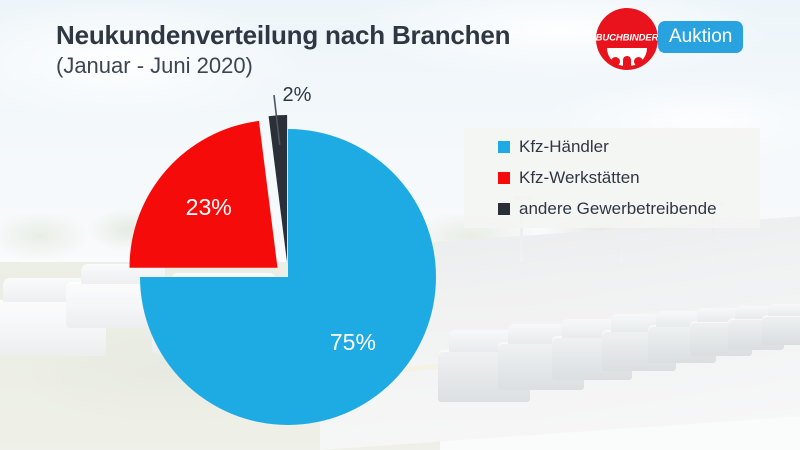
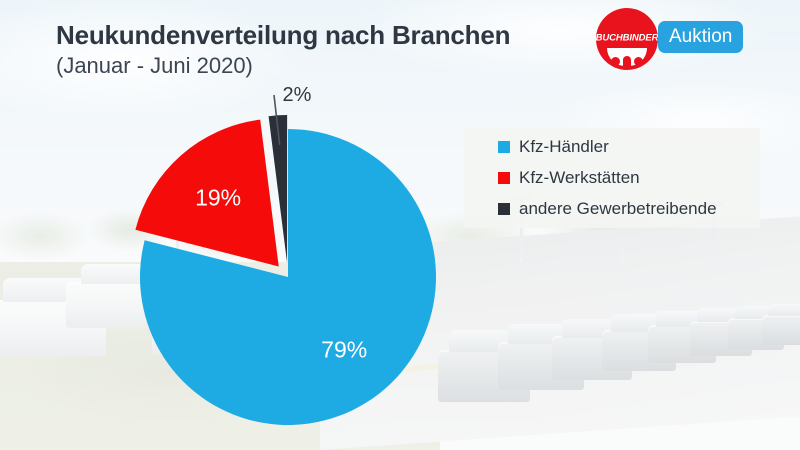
Kfz-Händler: 75% -> 79%
Kfz-Werkstätten: 23% -> 19%
